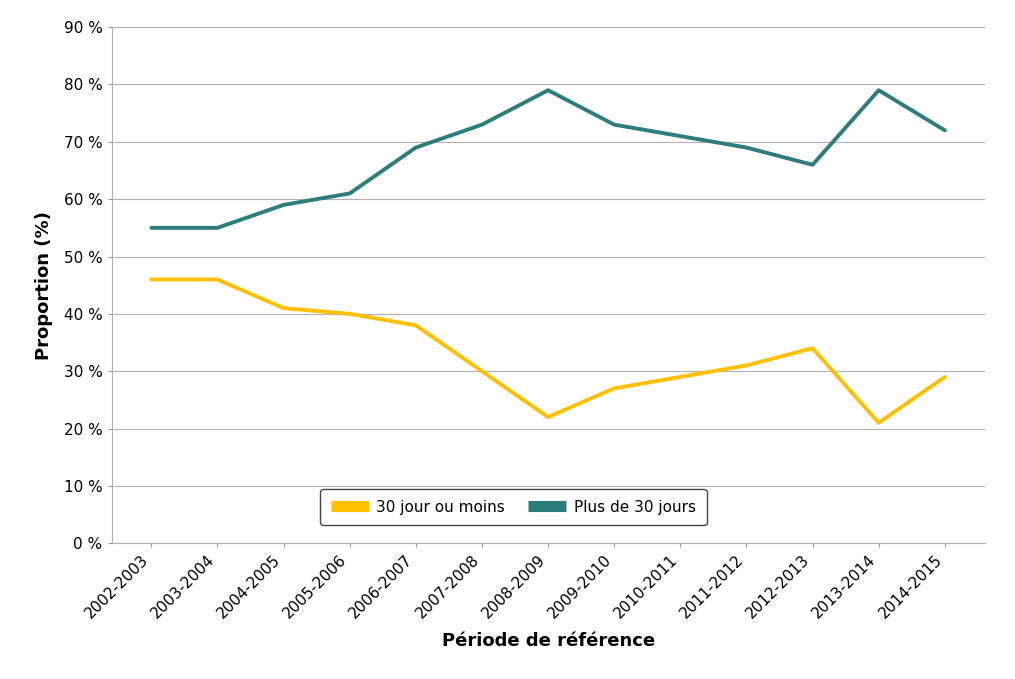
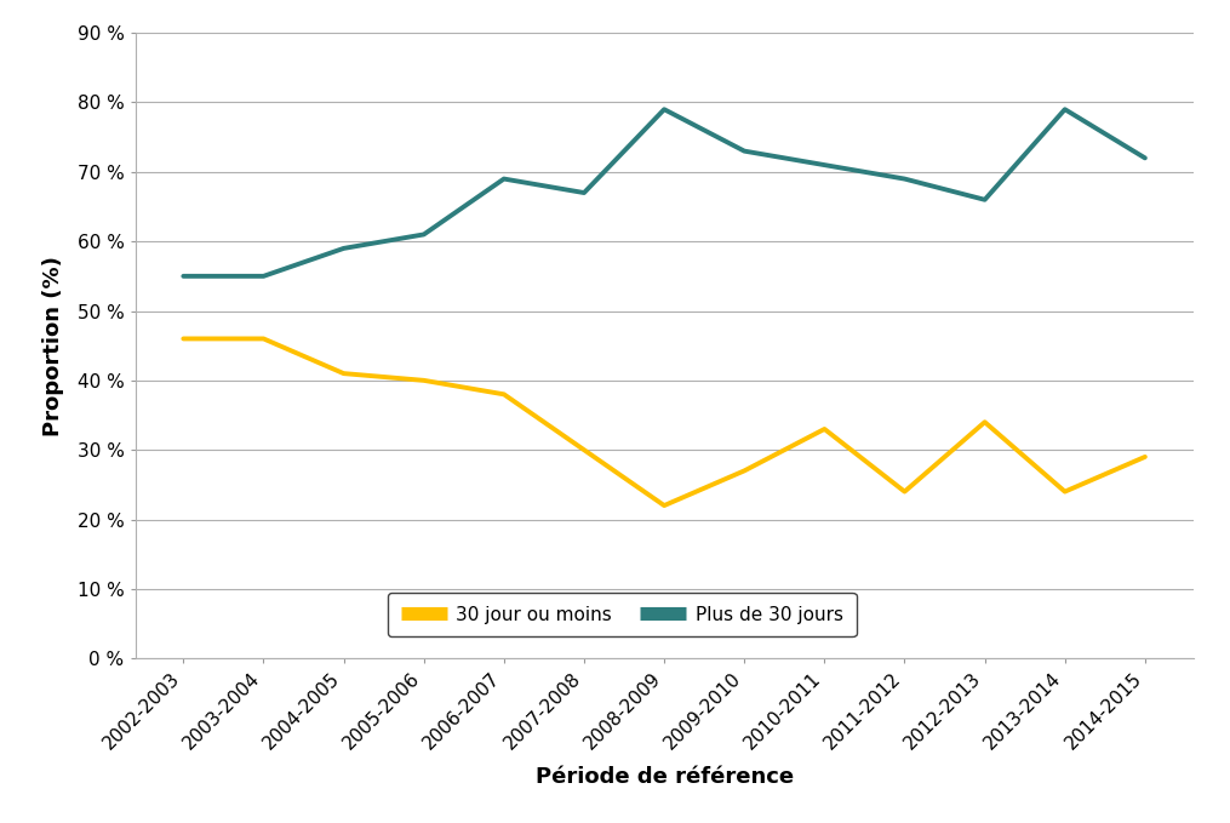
Plus de 30 jours/2007-2008: 73 % -> 67 %
30 jour ou moins/2010-2011: 29 % -> 33 %
30 jour ou moins/2011-2012: 31 % -> 24 %
30 jour ou moins/2013-2014: 21 % -> 24 %
